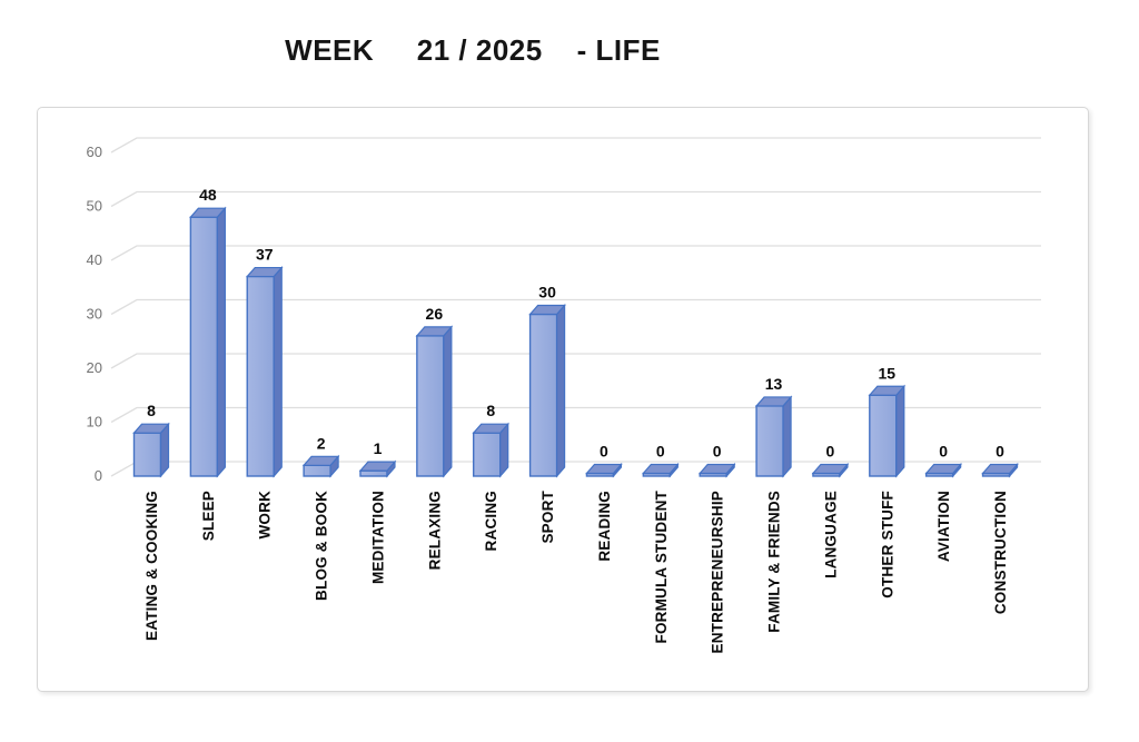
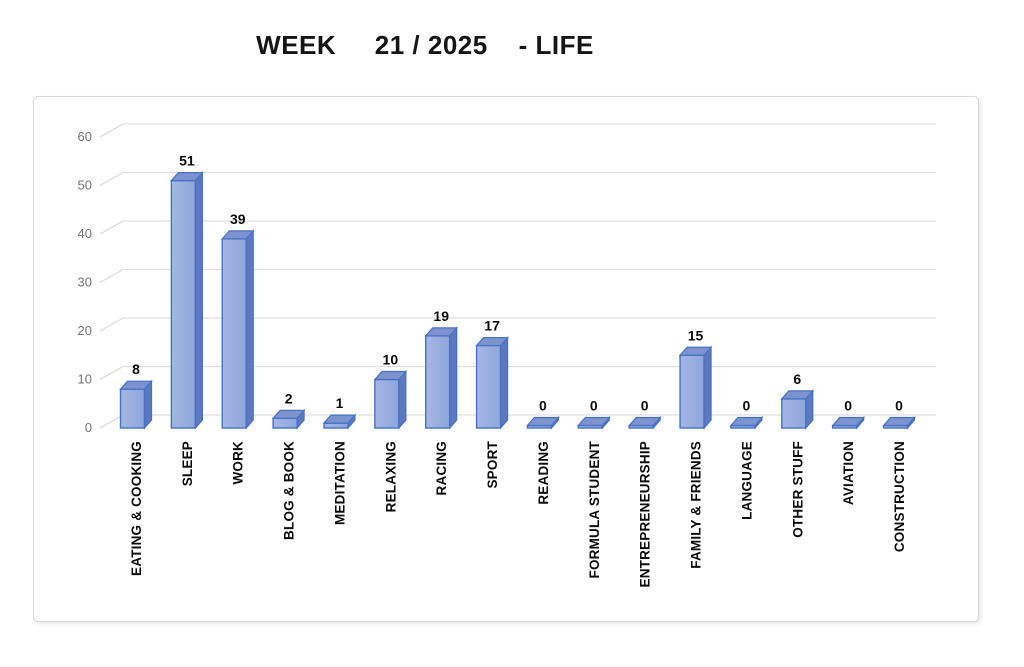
SLEEP: 48 -> 51
WORK: 37 -> 39
RELAXING: 26 -> 10
RACING: 8 -> 19
SPORT: 30 -> 17
FAMILY & FRIENDS: 13 -> 15
OTHER STUFF: 15 -> 6
